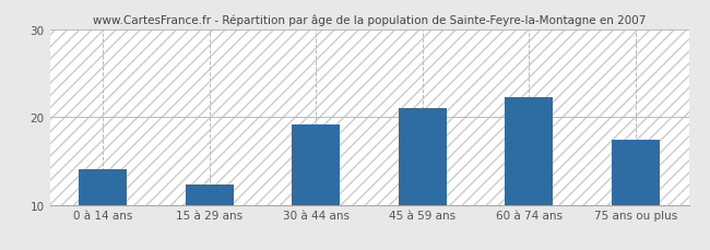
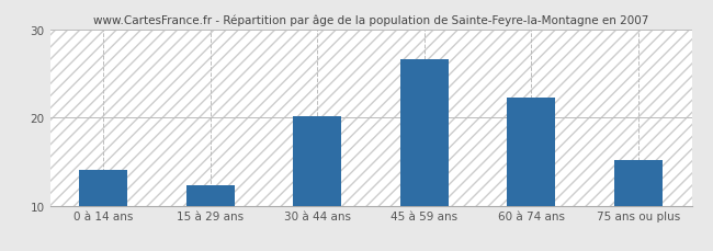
30 à 44 ans: 19.2 -> 20.1
45 à 59 ans: 21.0 -> 26.6
75 ans ou plus: 17.4 -> 15.2
